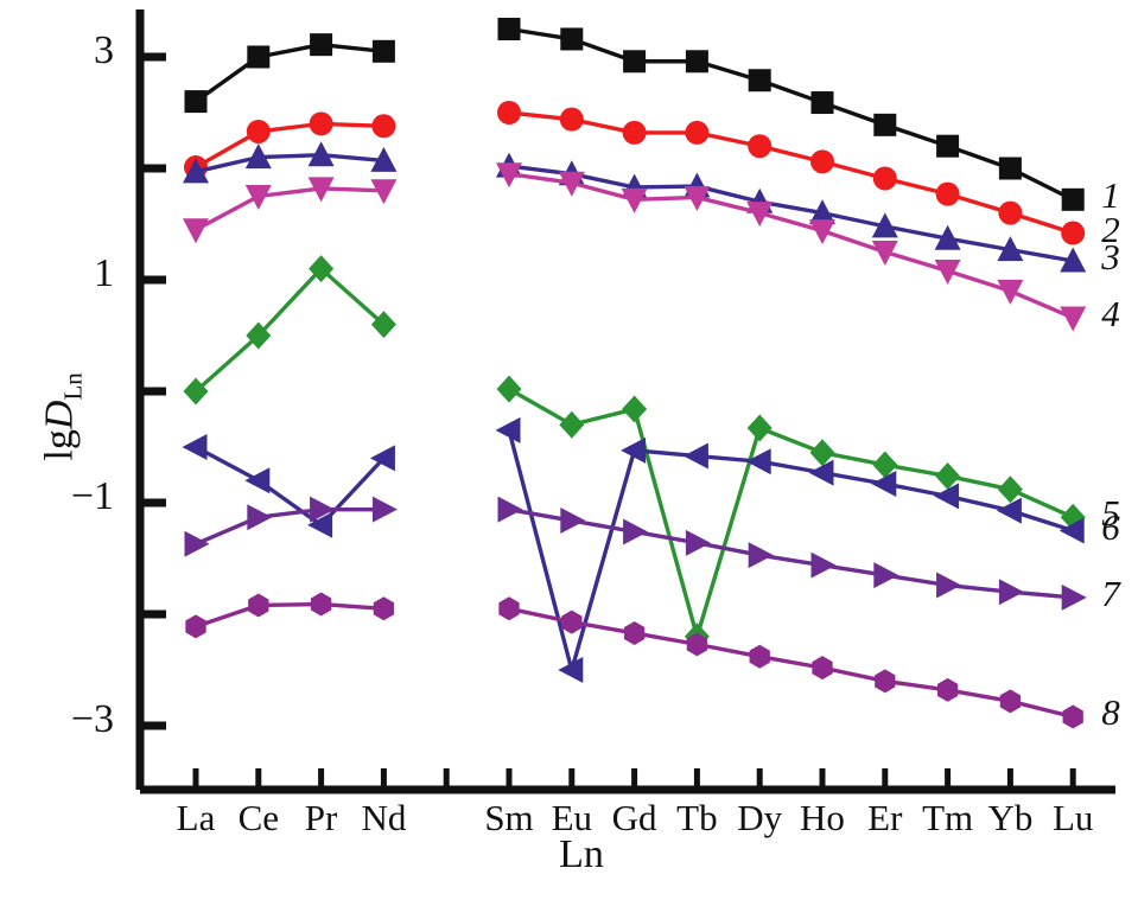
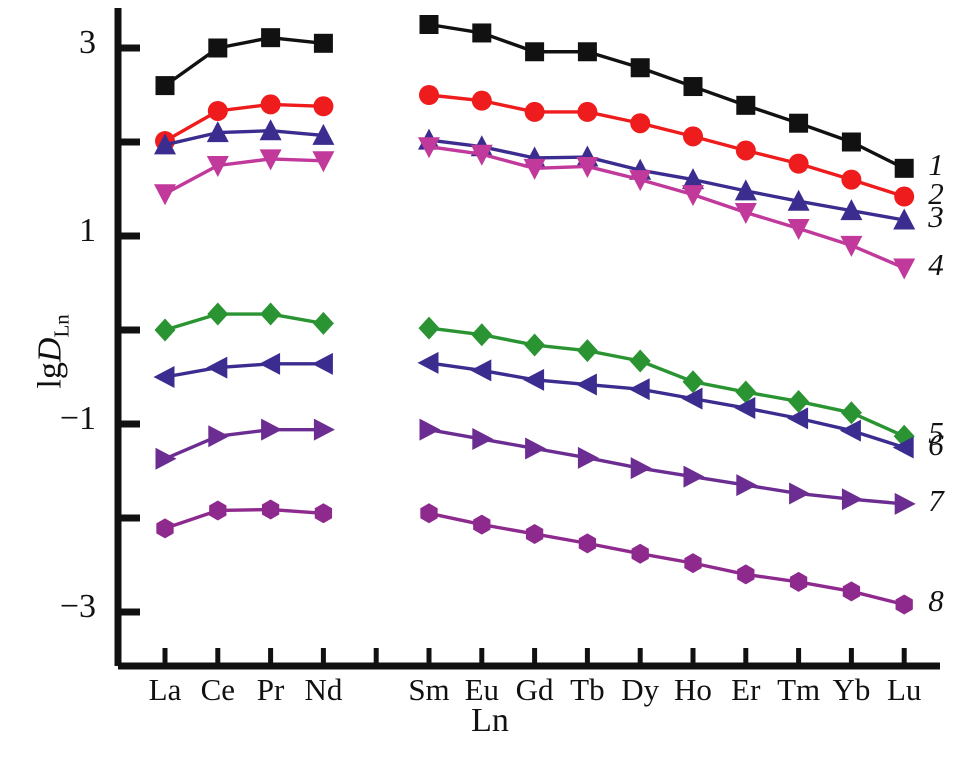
5/Ce: 0.5 -> 0.2
6/Ce: -0.8 -> -0.4
5/Pr: 1.1 -> 0.2
6/Pr: -1.2 -> -0.4
5/Nd: 0.6 -> 0.1
6/Nd: -0.6 -> -0.4
5/Eu: -0.3 -> -0.1
6/Eu: -2.5 -> -0.4
5/Tb: -2.2 -> -0.2
